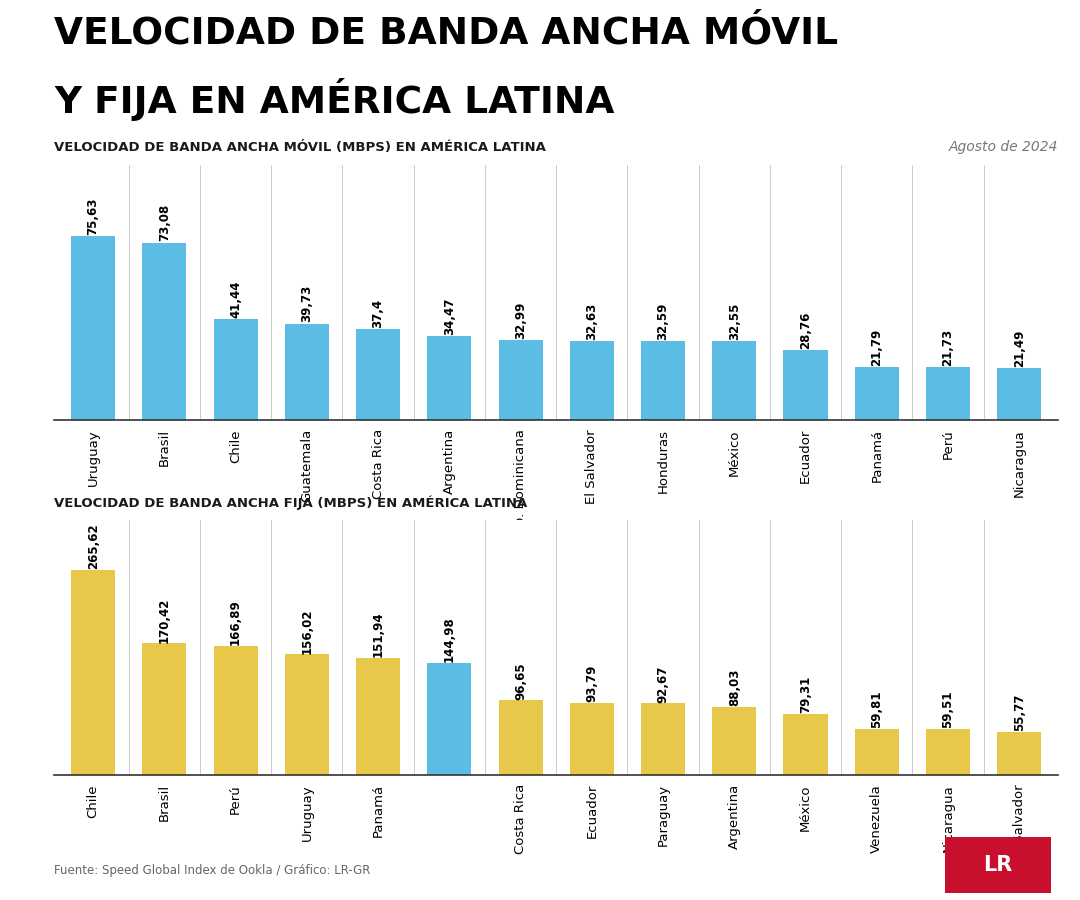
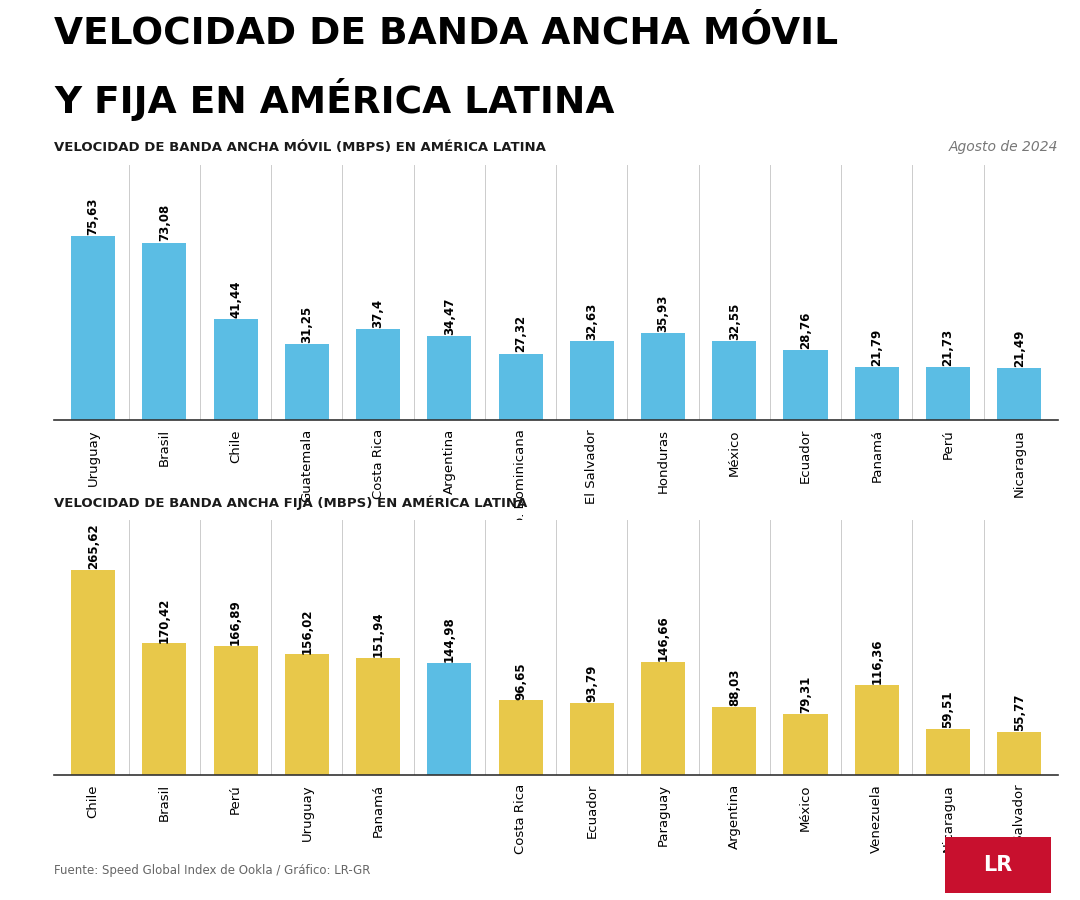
Guatemala: 39,73 -> 31,25
Rep. Dominicana: 32,99 -> 27,32
Honduras: 32,59 -> 35,93
Paraguay: 92,67 -> 146,66
Venezuela: 59,81 -> 116,36
